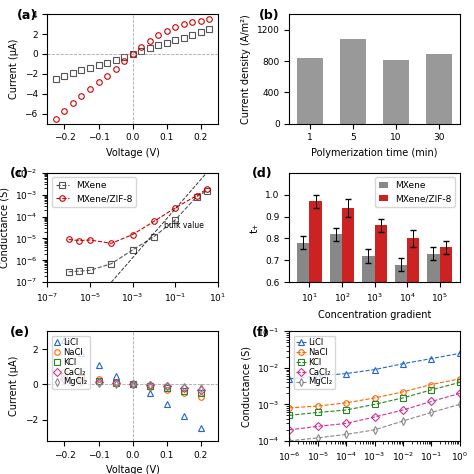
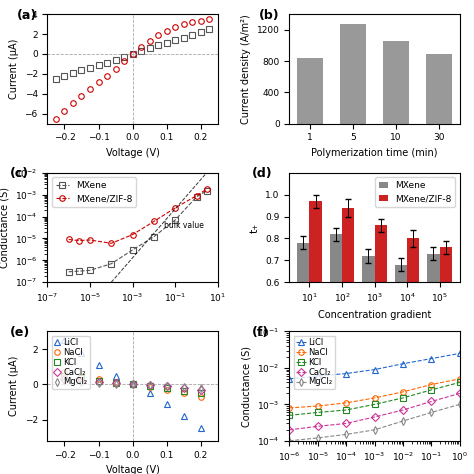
5: 1080 -> 1270
10: 820 -> 1060
